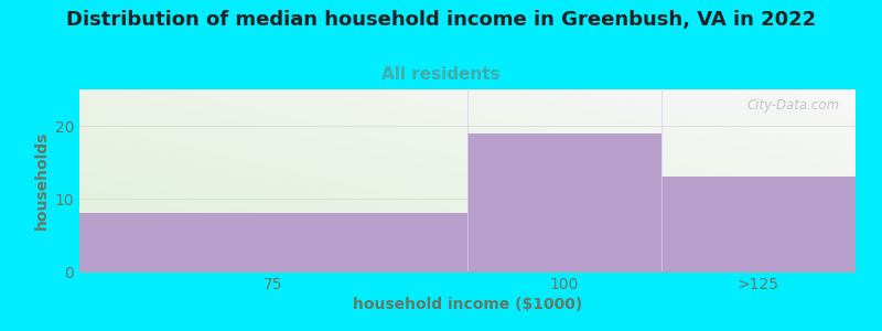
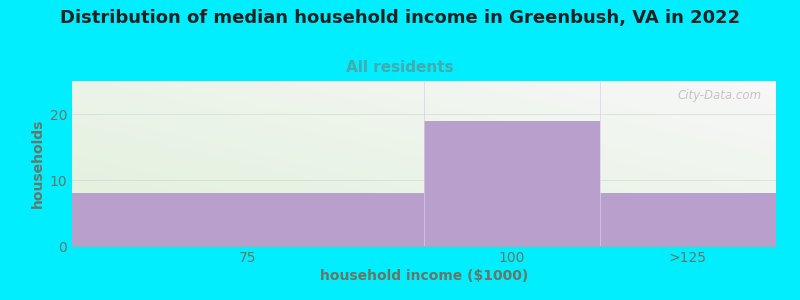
>125: 13 -> 8
